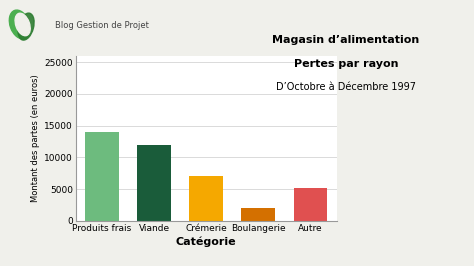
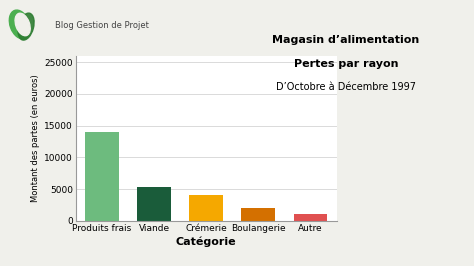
Viande: 12000 -> 5300
Crémerie: 7000 -> 4000
Autre: 5200 -> 1000
